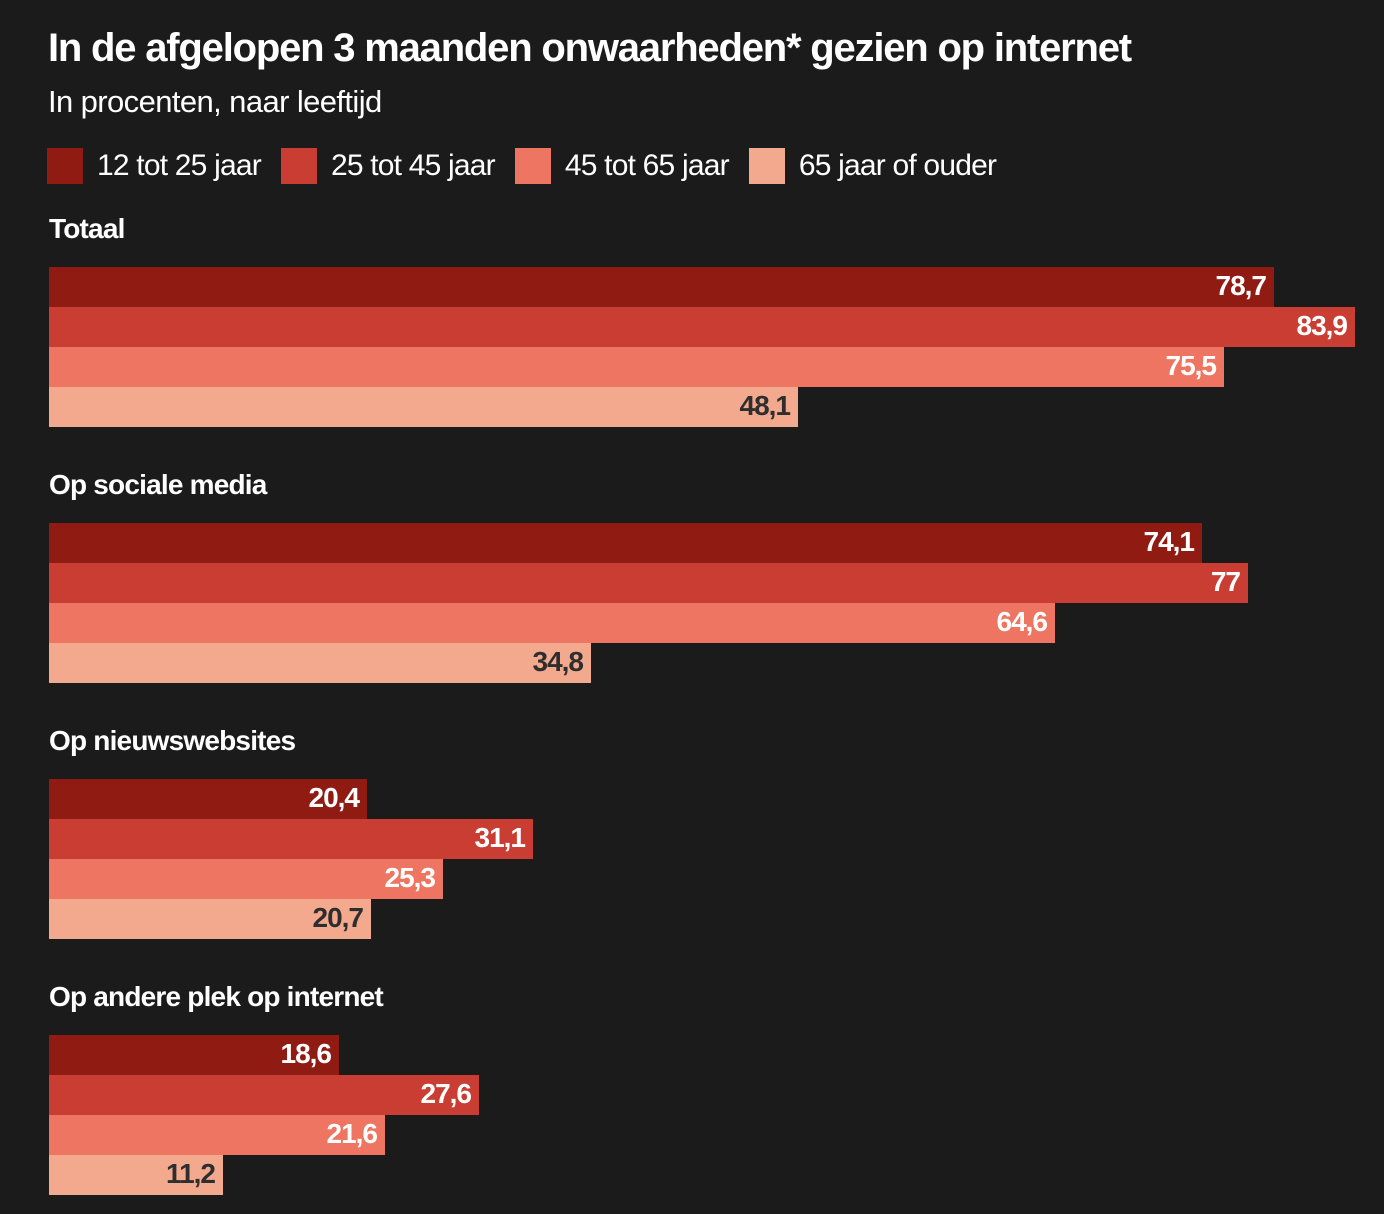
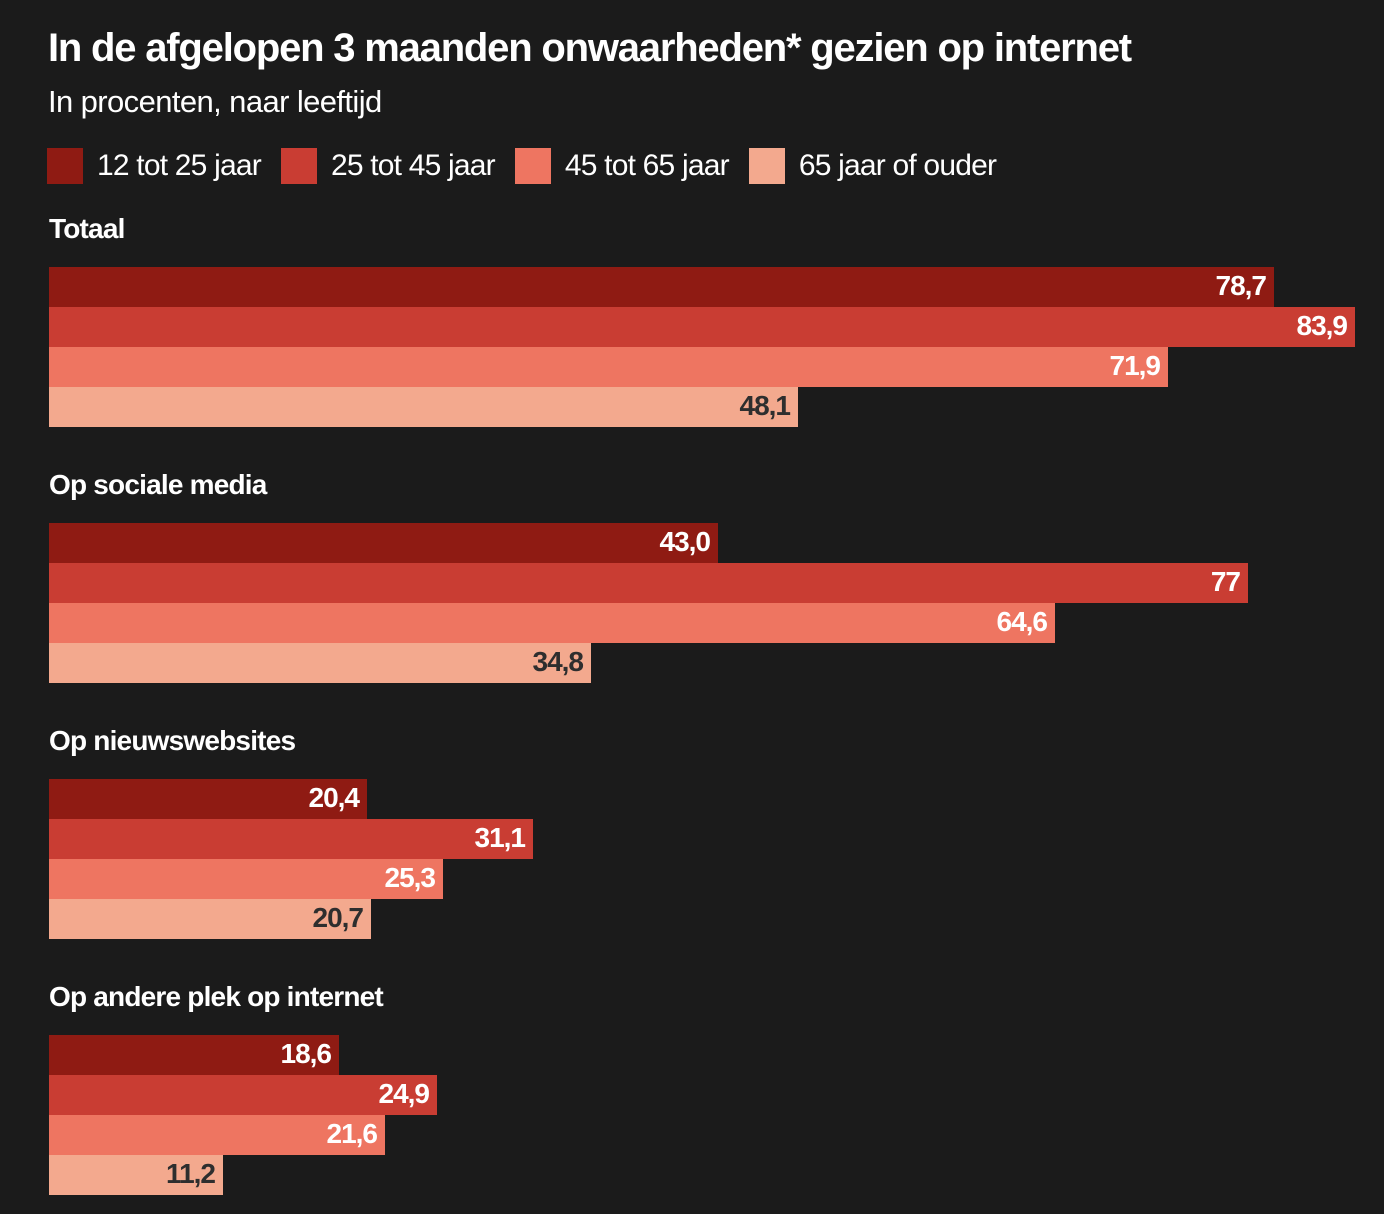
45 tot 65 jaar/Totaal: 75,5 -> 71,9
12 tot 25 jaar/Op sociale media: 74,1 -> 43,0
25 tot 45 jaar/Op andere plek op internet: 27,6 -> 24,9
